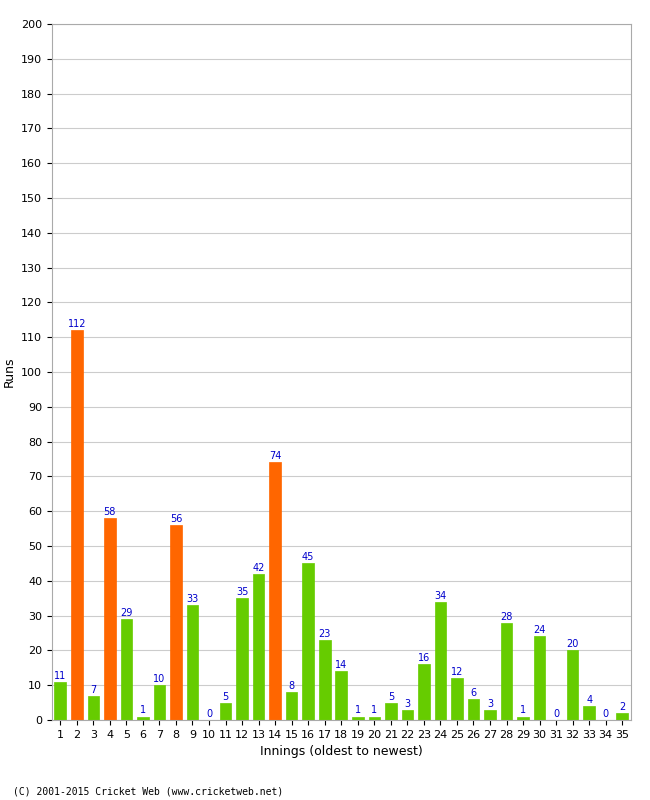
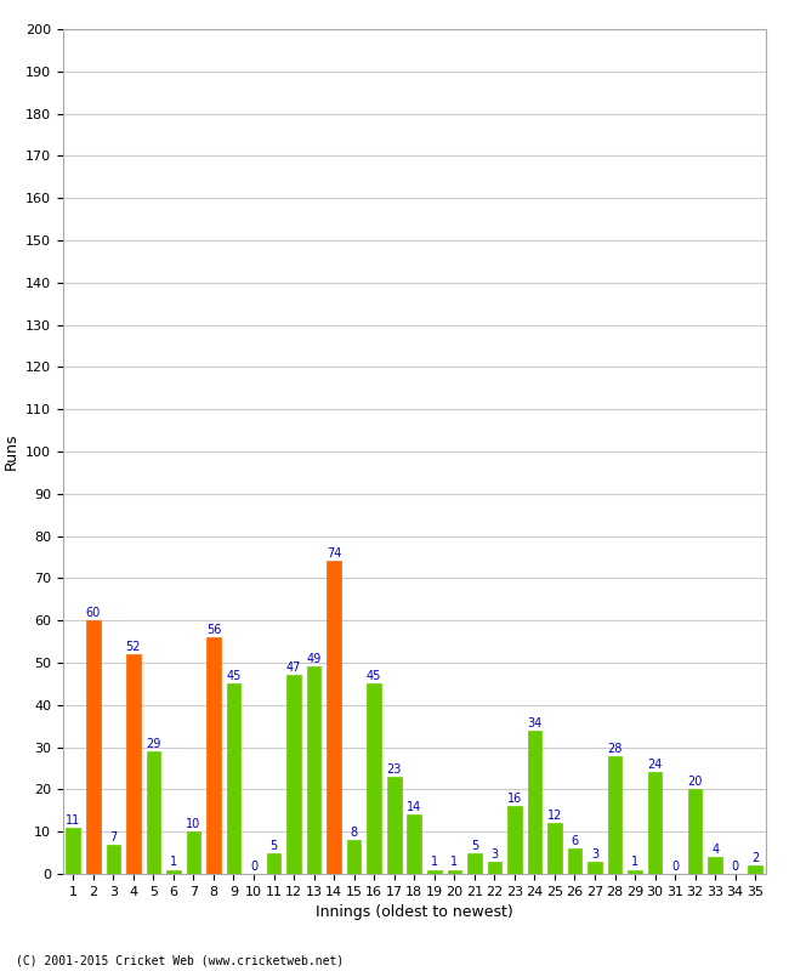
2: 112 -> 60
4: 58 -> 52
9: 33 -> 45
12: 35 -> 47
13: 42 -> 49
